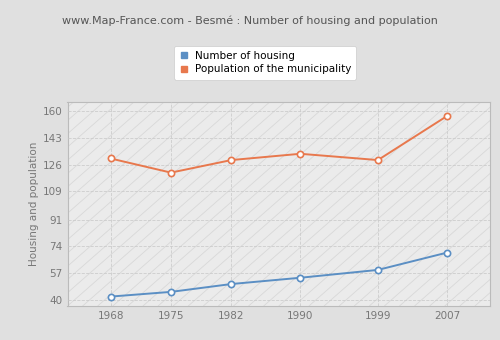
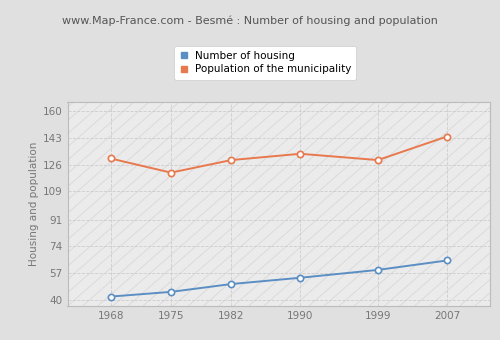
Number of housing/2007: 70 -> 65
Population of the municipality/2007: 157 -> 144
